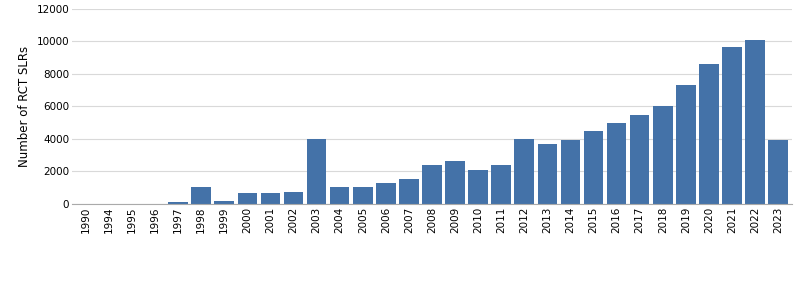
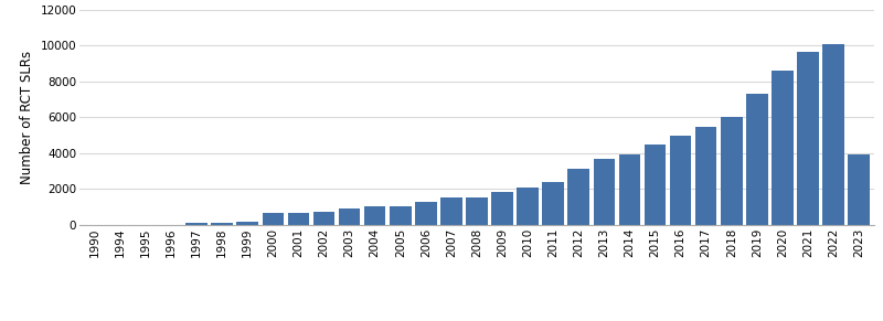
1998: 1000 -> 100
2003: 4000 -> 900
2008: 2400 -> 1600
2009: 2600 -> 1800
2012: 4000 -> 3100
